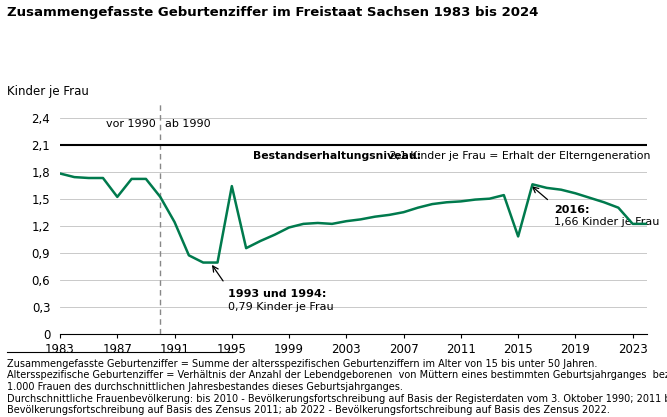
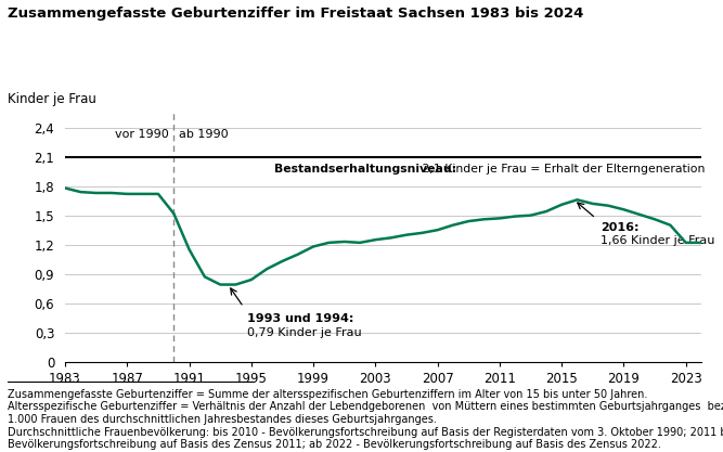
1987: 1,52 -> 1,72
1991: 1,24 -> 1,15
1995: 1,64 -> 0,84
2015: 1,08 -> 1,61
